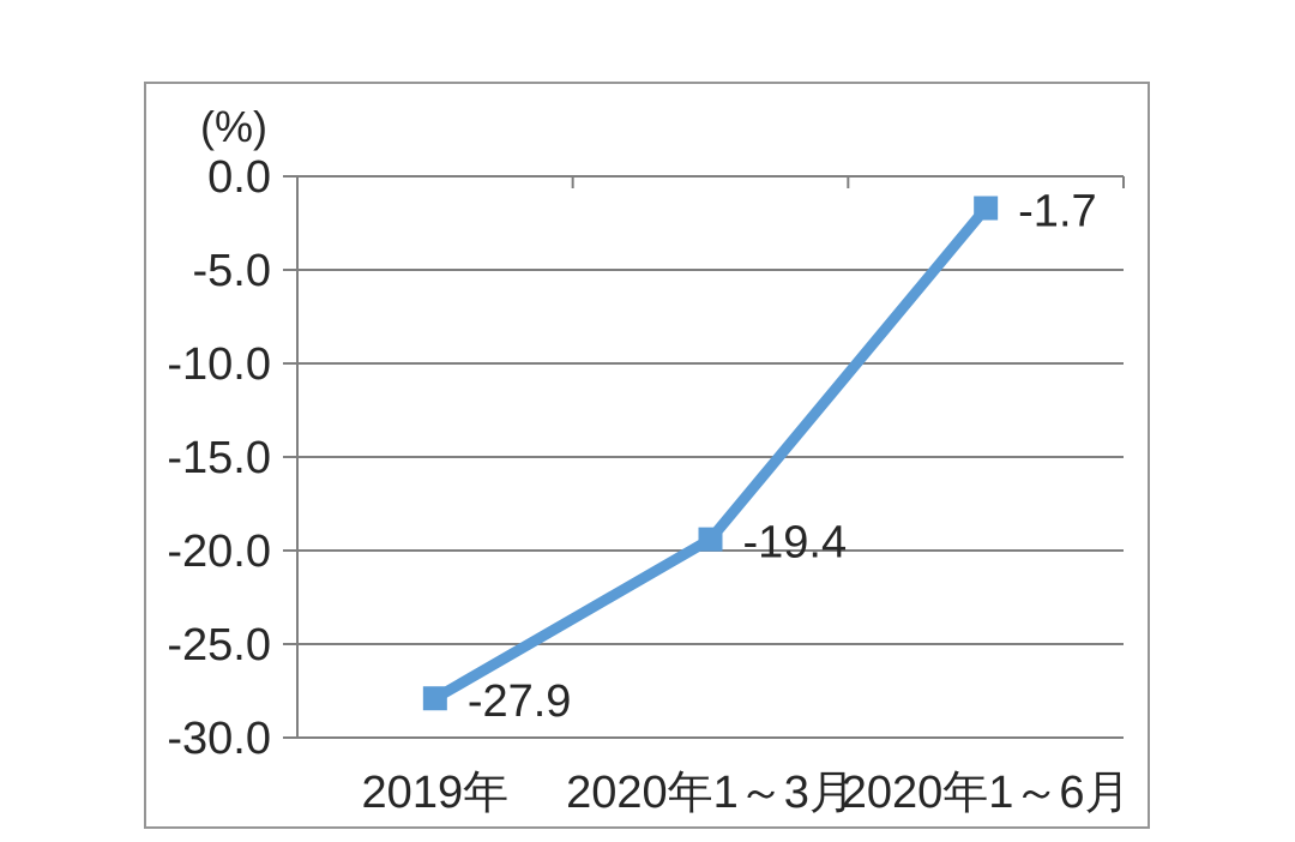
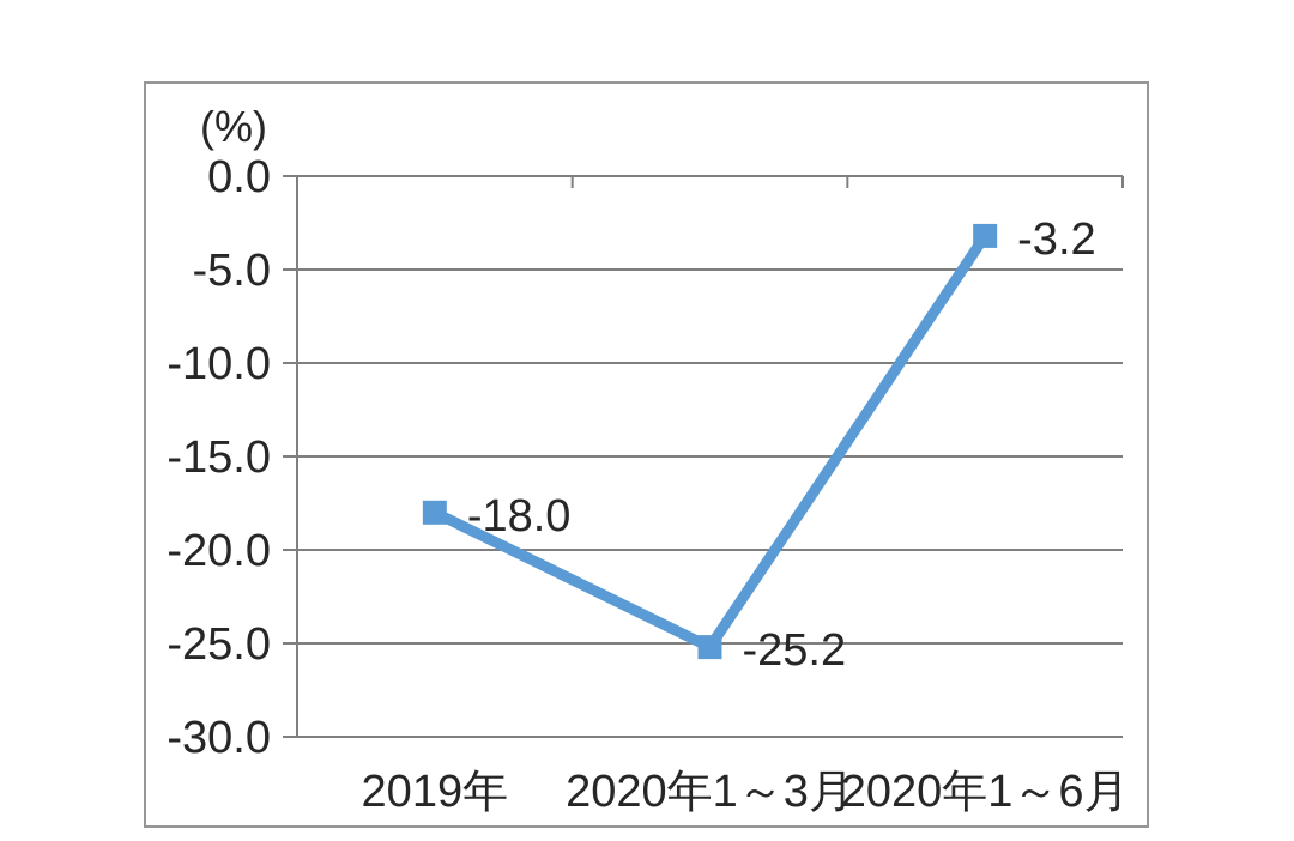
2019年: -27.9 -> -18.0
2020年1～3月: -19.4 -> -25.2
2020年1～6月: -1.7 -> -3.2
